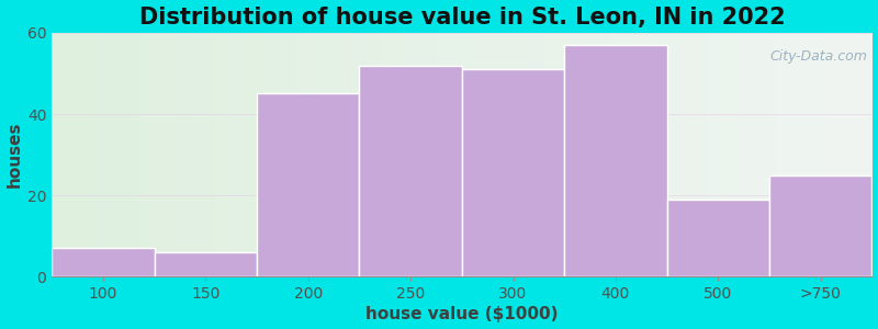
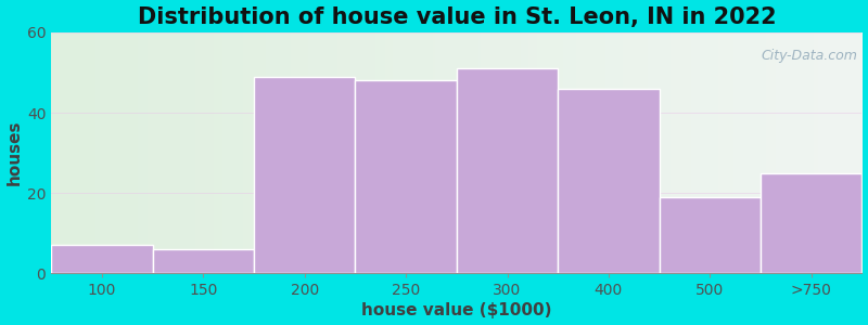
200: 45 -> 49
250: 52 -> 48
400: 57 -> 46
